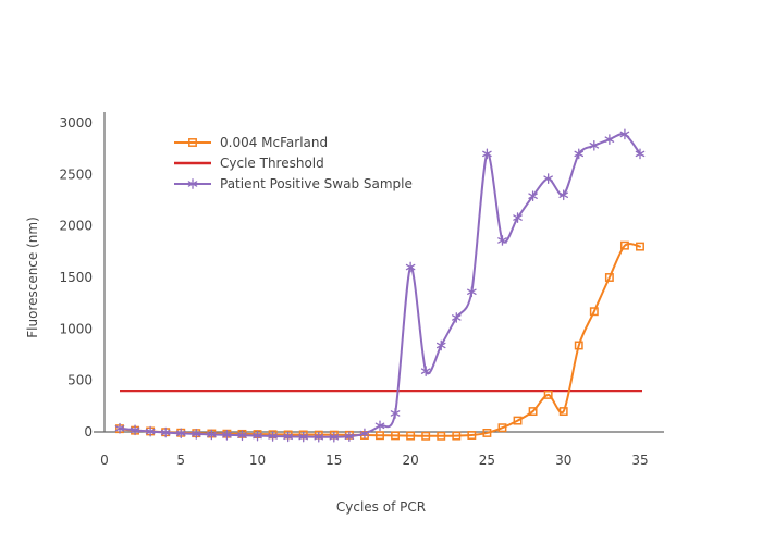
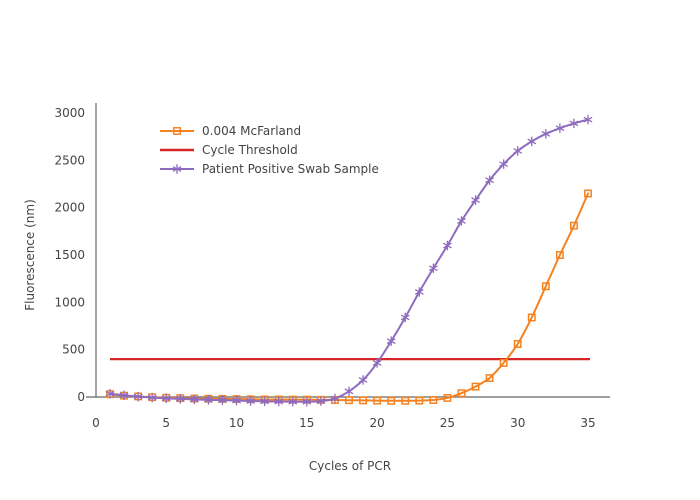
Patient Positive Swab Sample/20: 1600 -> 400
Patient Positive Swab Sample/25: 2700 -> 1600
0.004 McFarland/30: 200 -> 600
Patient Positive Swab Sample/30: 2300 -> 2600
0.004 McFarland/35: 1800 -> 2200
Patient Positive Swab Sample/35: 2700 -> 2900
